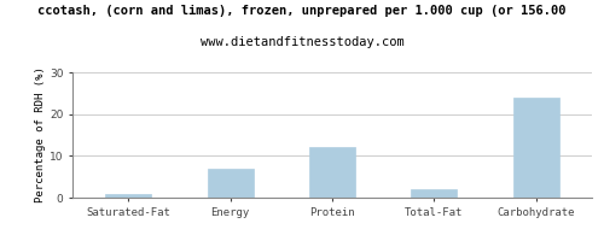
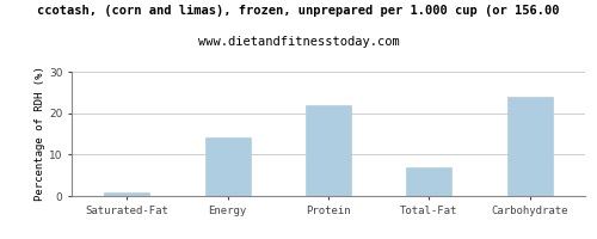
Energy: 7 -> 14
Protein: 12 -> 22
Total-Fat: 2 -> 7
